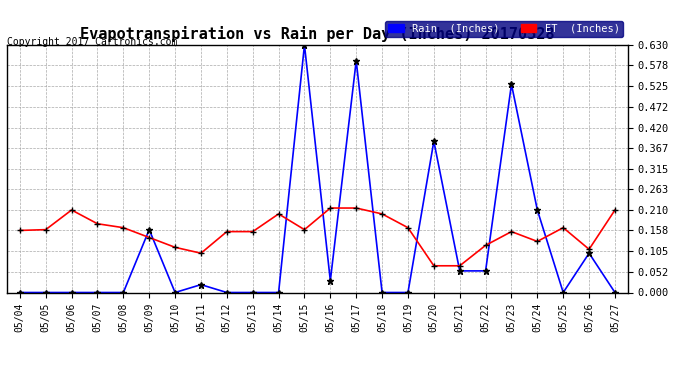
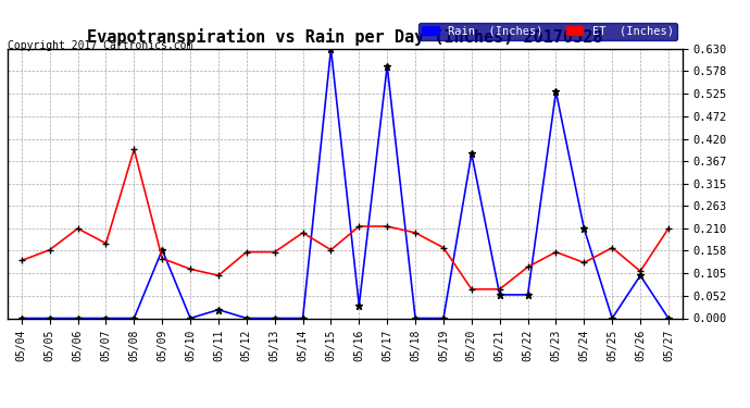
ET (Inches)/05/04: 0.158 -> 0.135
ET (Inches)/05/08: 0.165 -> 0.395
